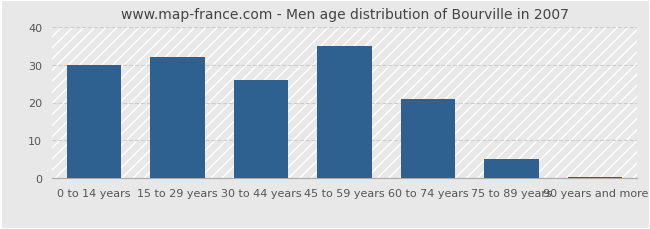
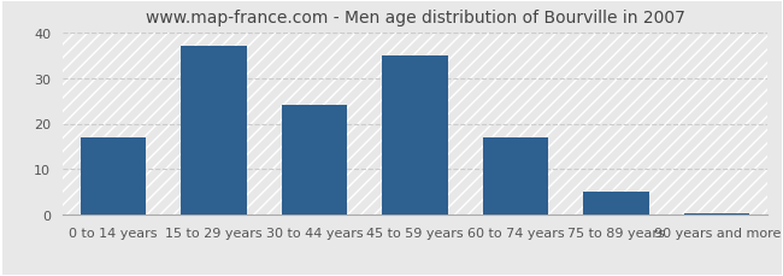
0 to 14 years: 30.0 -> 17.0
15 to 29 years: 32.0 -> 37.0
30 to 44 years: 26.0 -> 24.0
60 to 74 years: 21.0 -> 17.0
